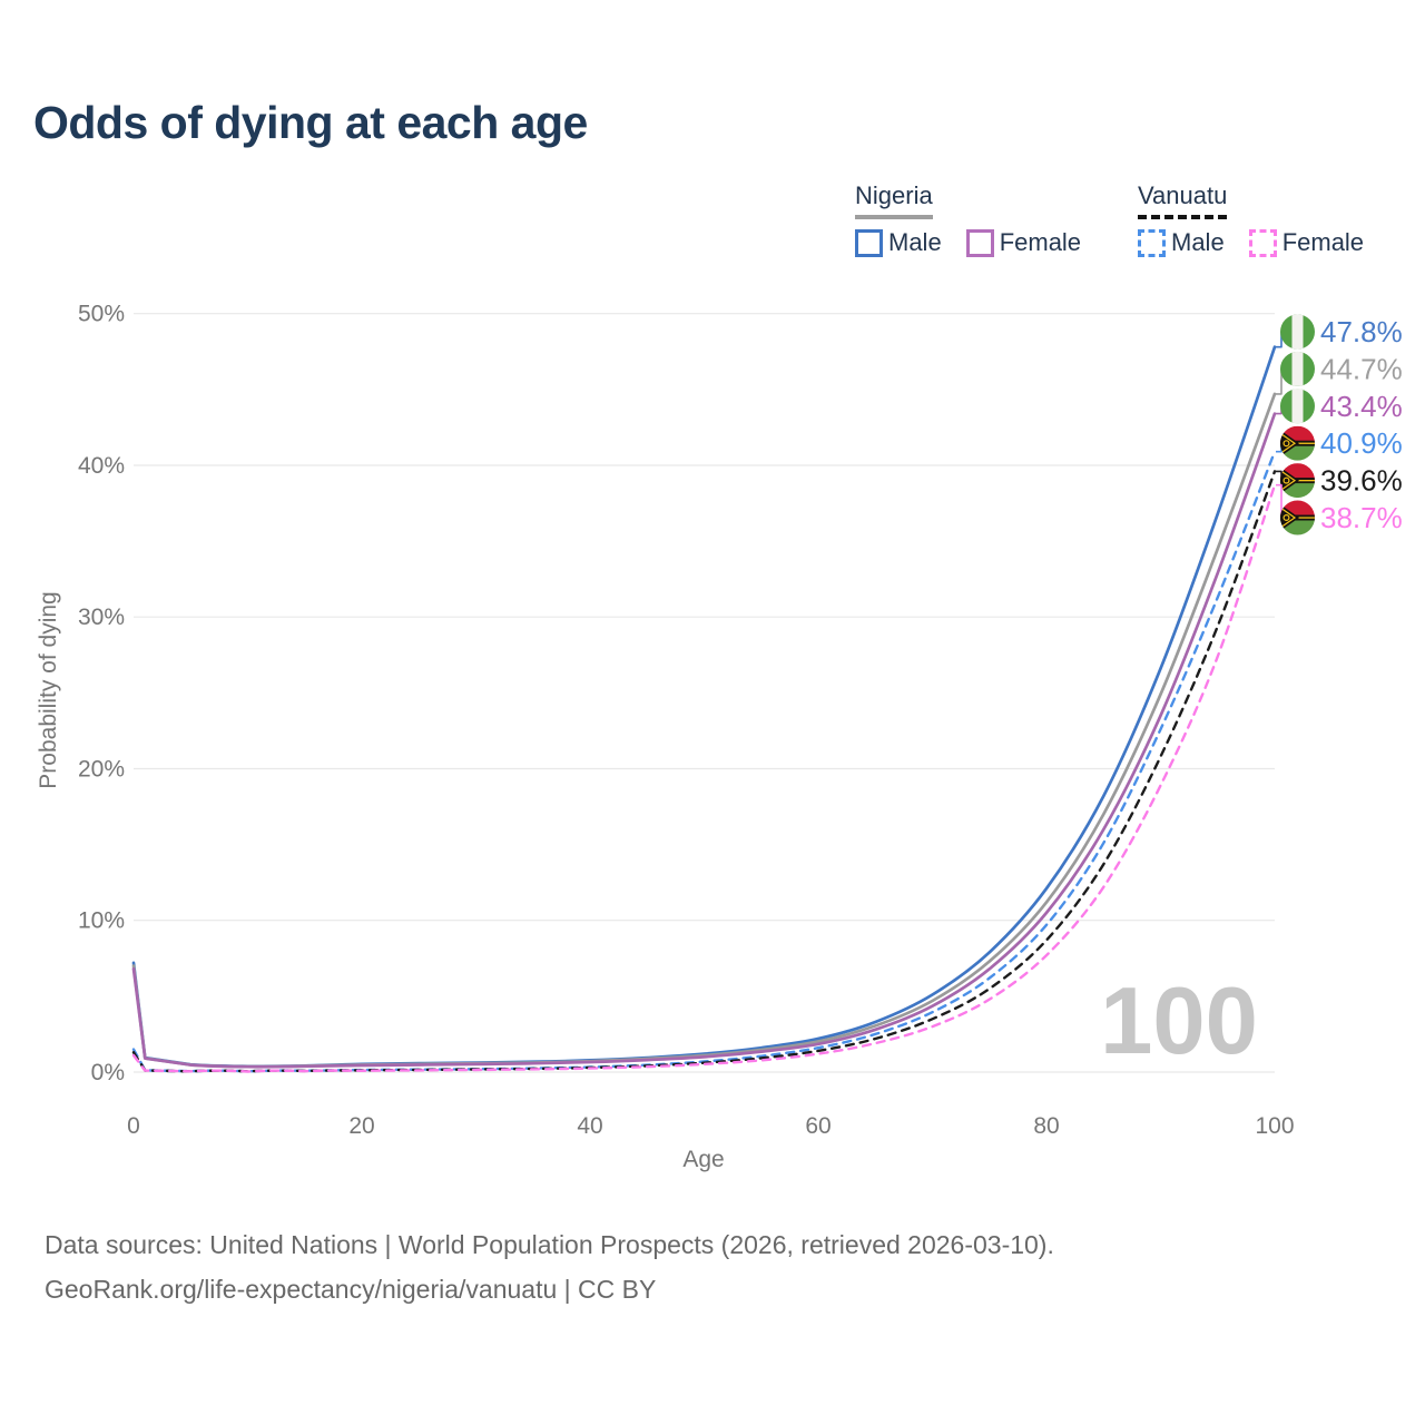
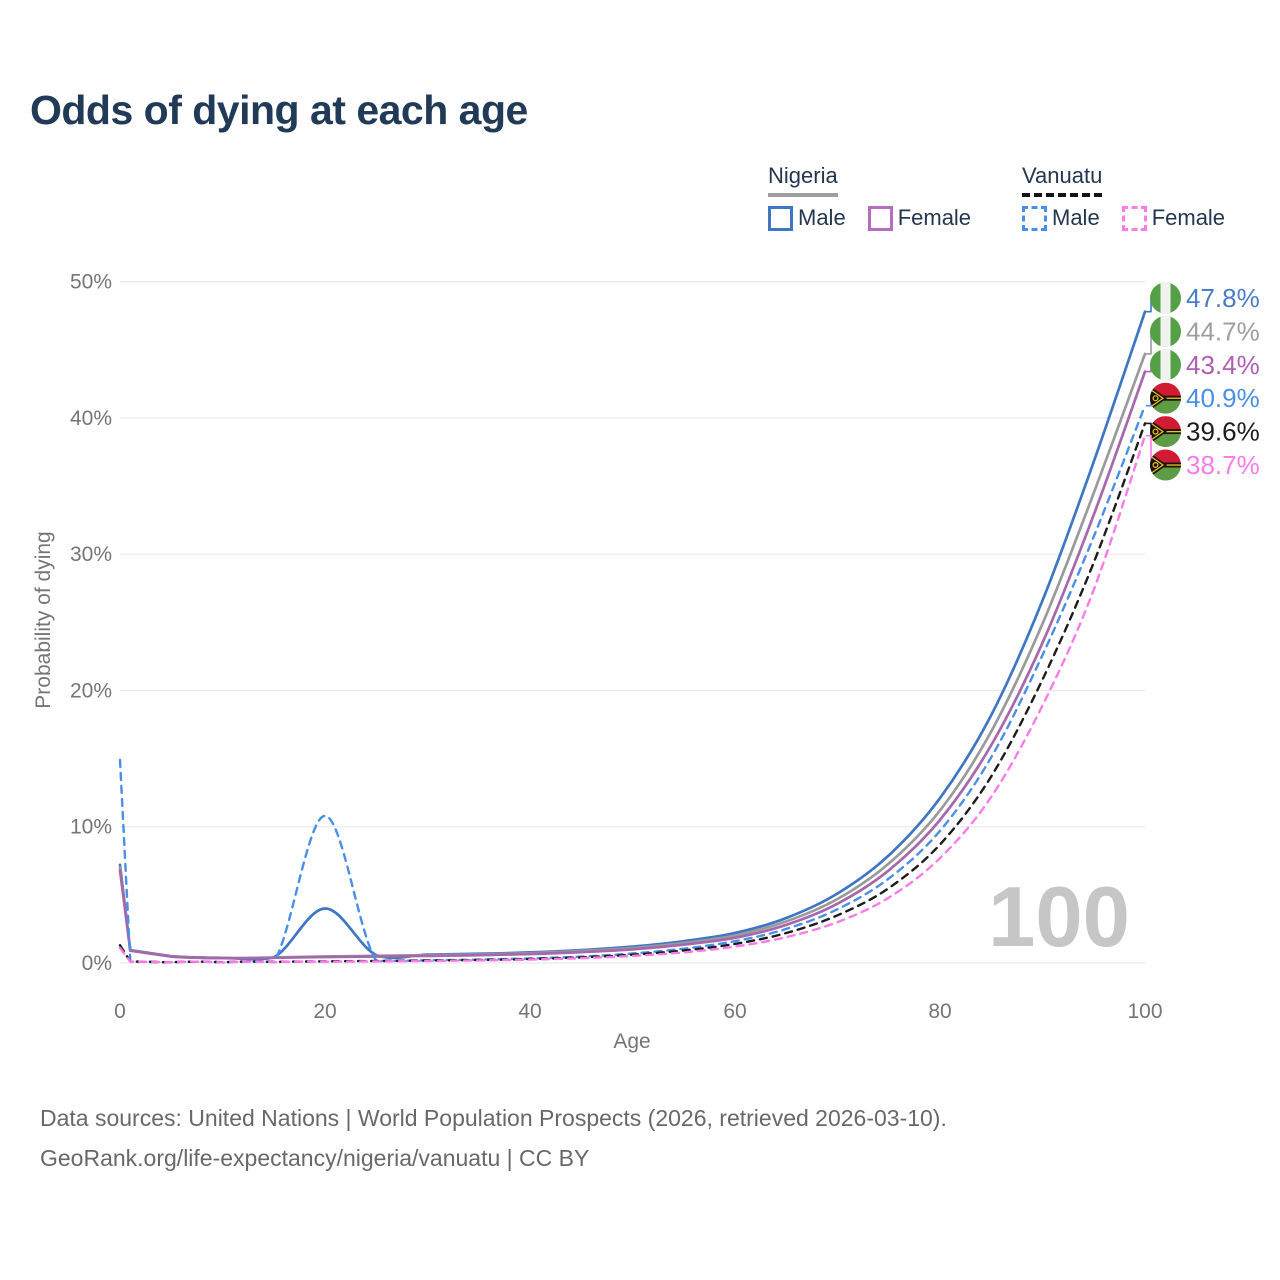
Vanuatu Male/0: 1.5% -> 14.9%
Nigeria Male/20: 0.5% -> 4.0%
Vanuatu Male/20: 0.1% -> 10.8%
